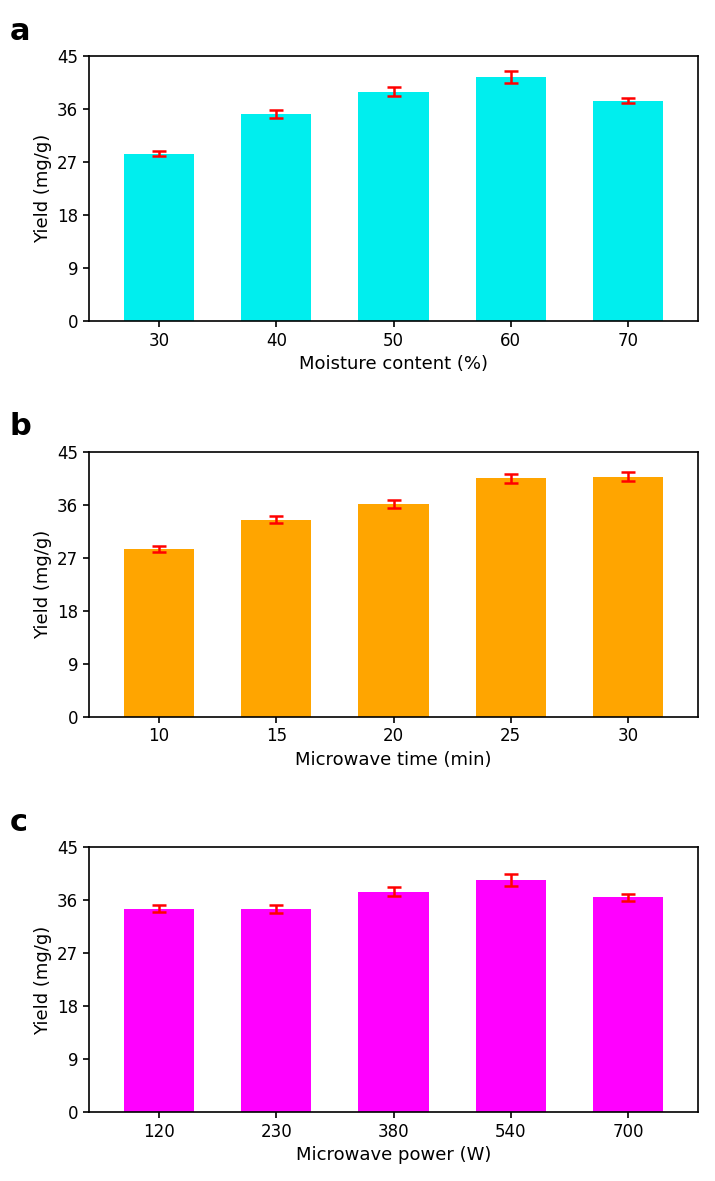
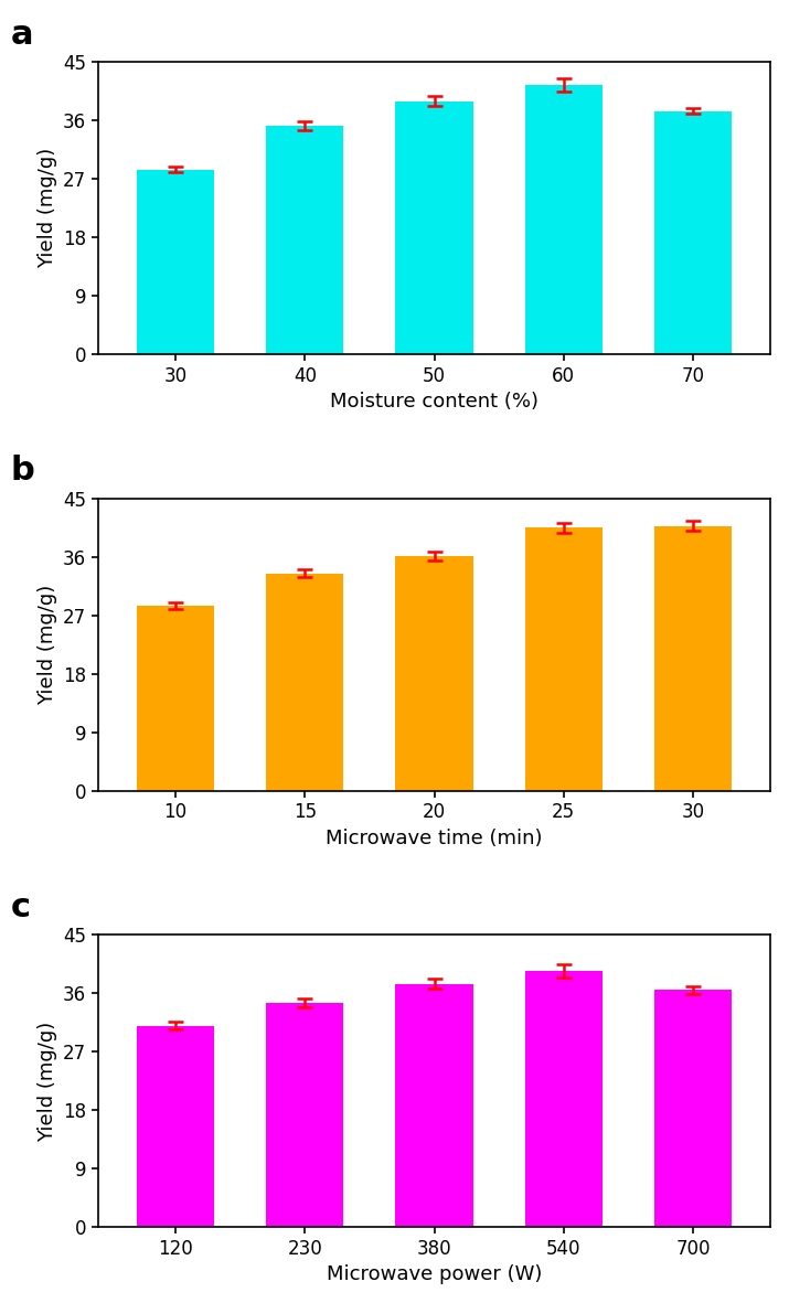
120: 34.6 -> 31.0
